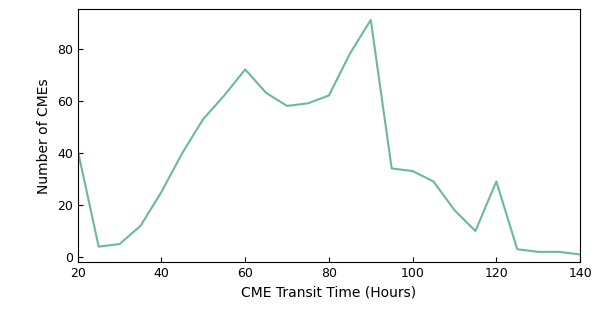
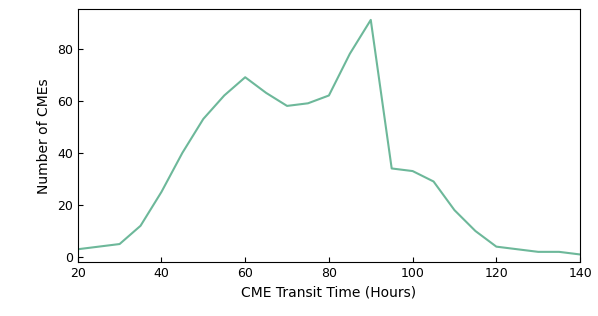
20: 41 -> 3
60: 72 -> 69
120: 29 -> 4
